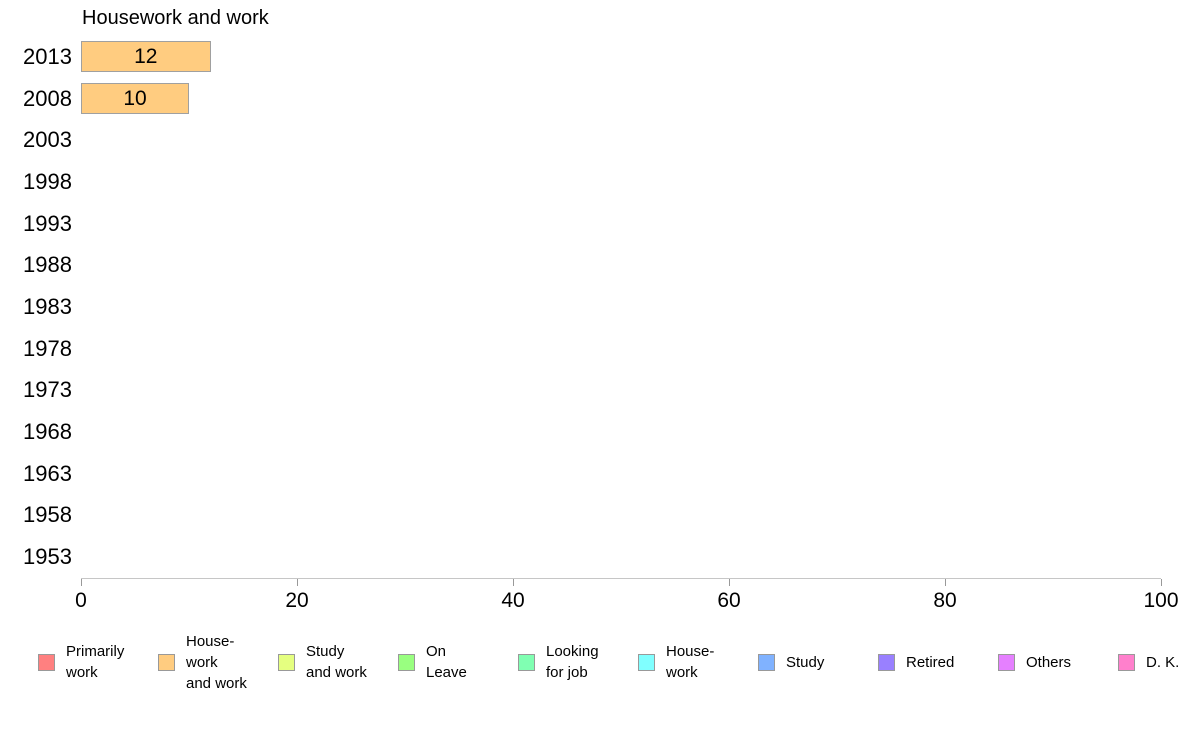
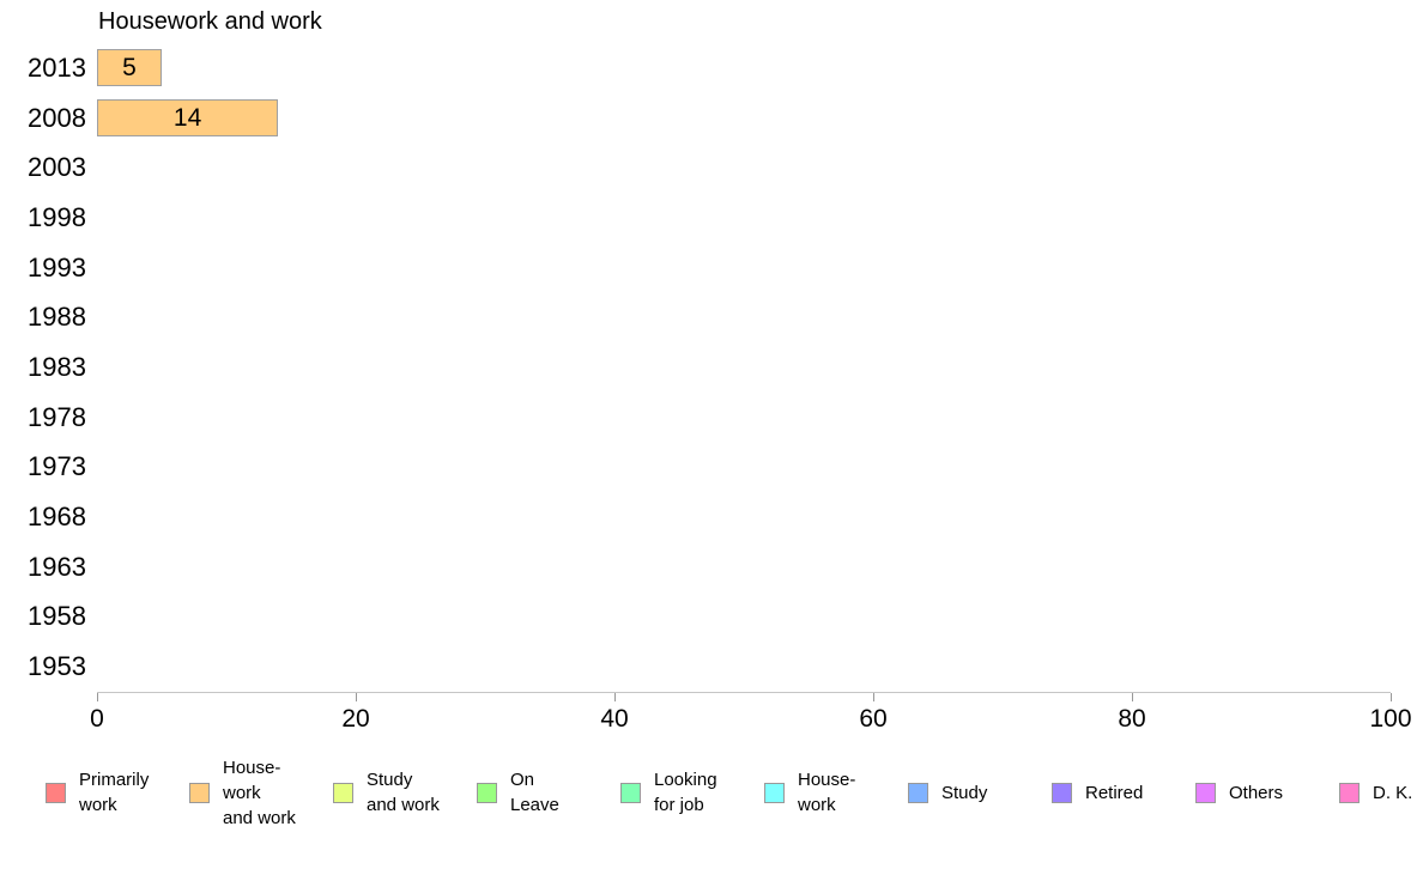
2013: 12 -> 5
2008: 10 -> 14
